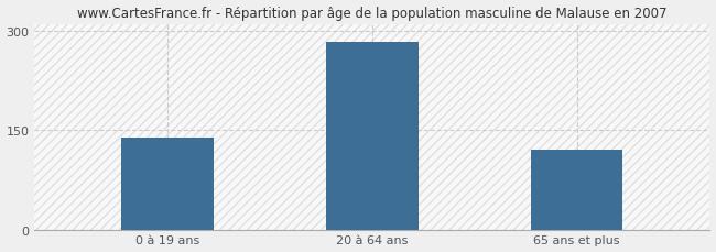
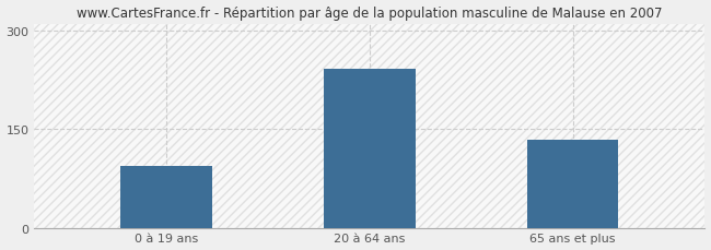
0 à 19 ans: 138 -> 94
20 à 64 ans: 283 -> 242
65 ans et plus: 120 -> 134
